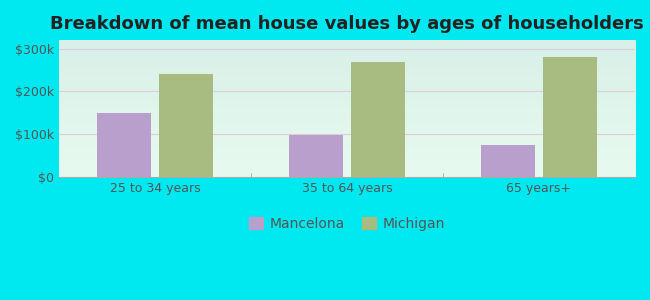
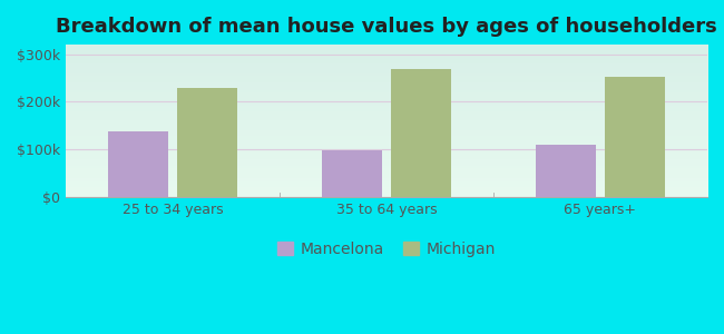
Mancelona/25 to 34 years: $150k -> $137k
Michigan/25 to 34 years: $240k -> $228k
Mancelona/65 years+: $75k -> $110k
Michigan/65 years+: $280k -> $253k
